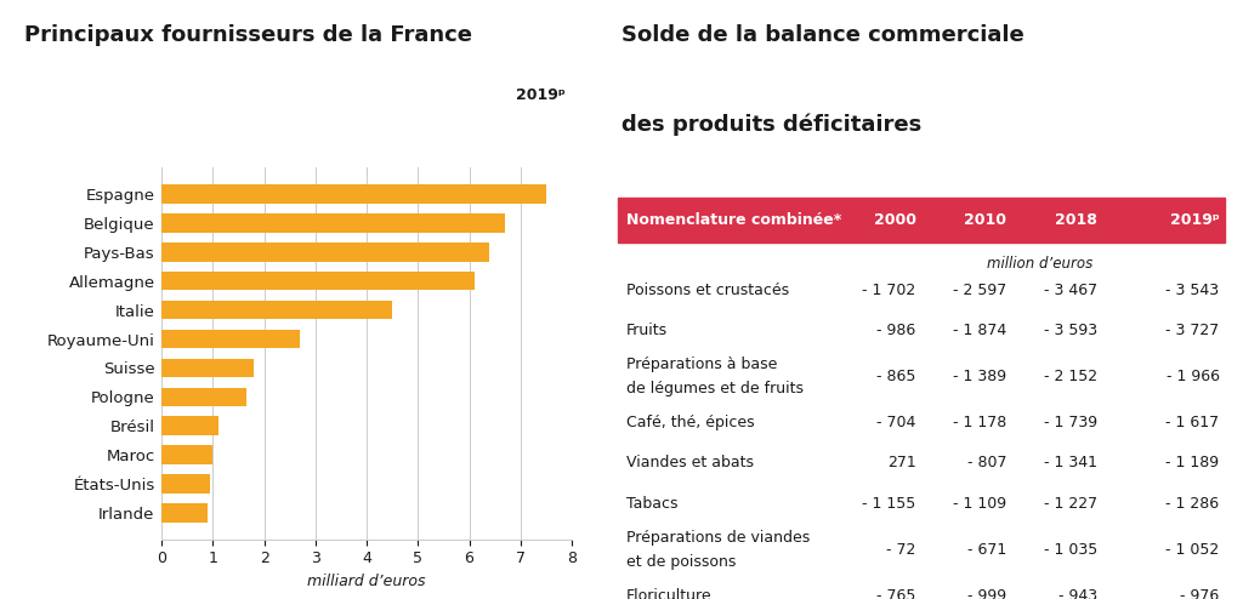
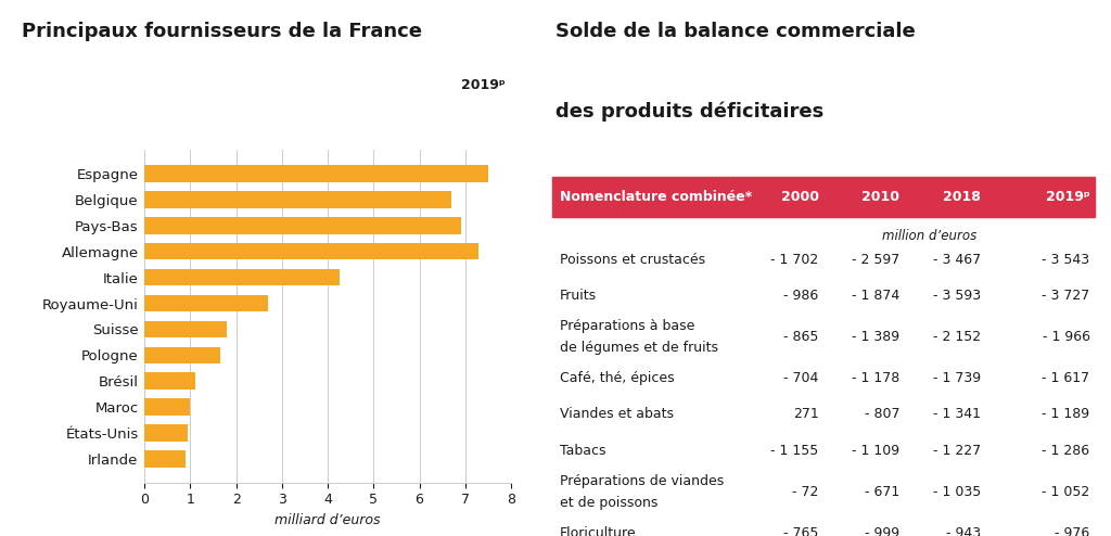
Pays-Bas: 6.40 -> 6.90
Allemagne: 6.10 -> 7.30
Italie: 4.50 -> 4.25
